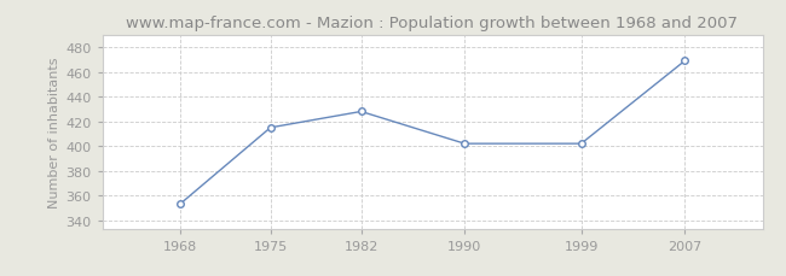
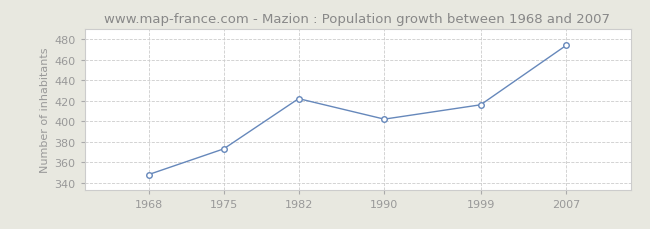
1968: 353 -> 348
1975: 415 -> 373
1982: 428 -> 422
1999: 402 -> 416
2007: 469 -> 474
